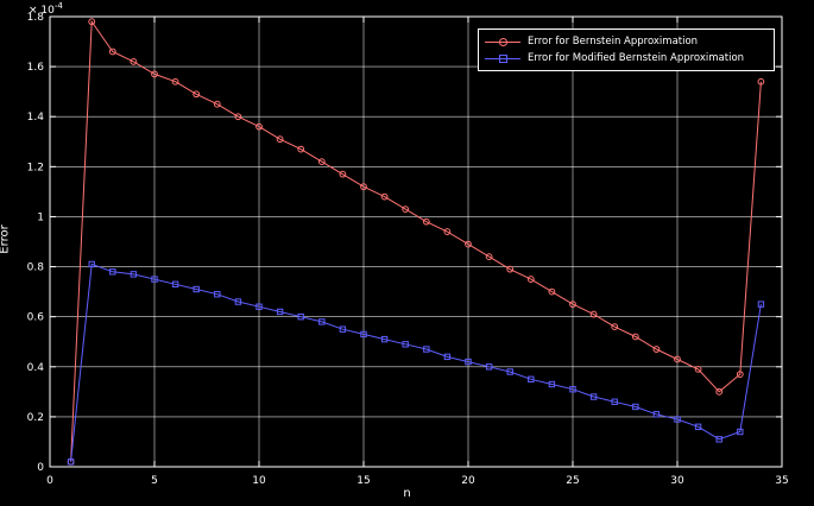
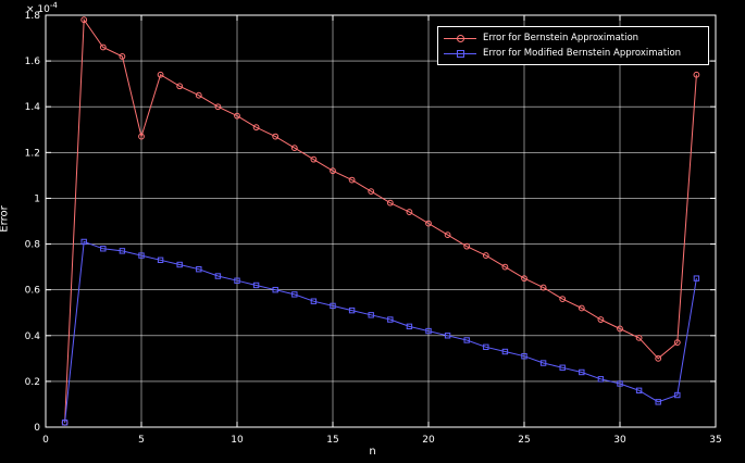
Error for Bernstein Approximation/5: 1.57 -> 1.27
